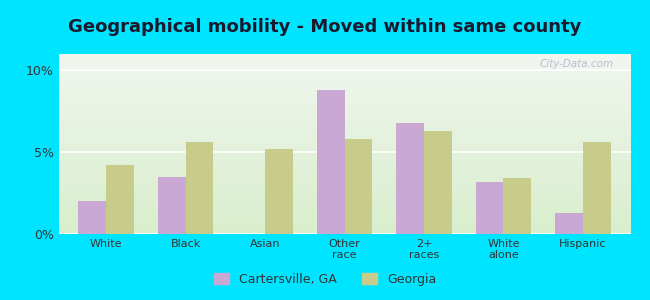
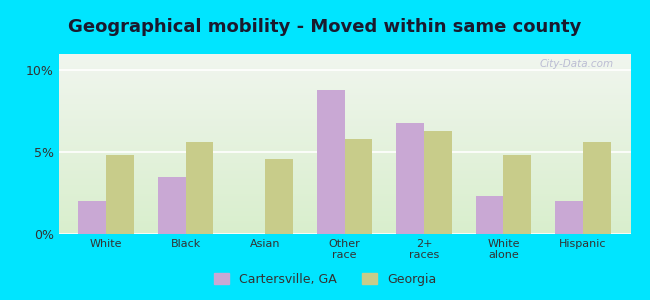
Georgia/White: 4.2% -> 4.8%
Georgia/Asian: 5.2% -> 4.6%
Cartersville, GA/White alone: 3.2% -> 2.3%
Georgia/White alone: 3.4% -> 4.8%
Cartersville, GA/Hispanic: 1.3% -> 2.0%
